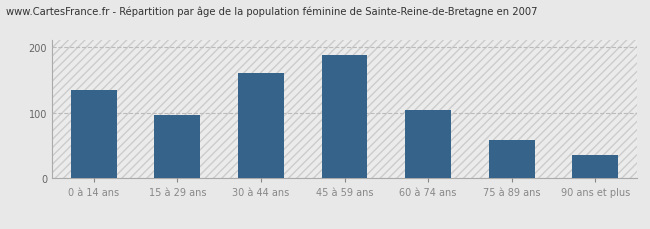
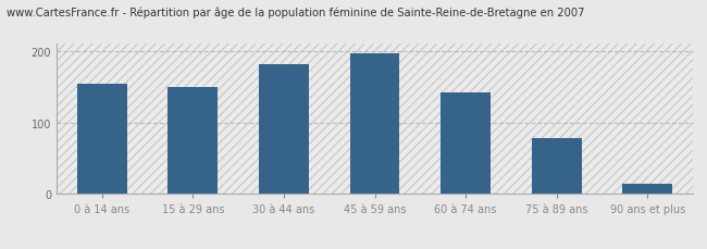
0 à 14 ans: 134 -> 155
15 à 29 ans: 96 -> 150
30 à 44 ans: 160 -> 182
45 à 59 ans: 188 -> 197
60 à 74 ans: 104 -> 142
75 à 89 ans: 58 -> 78
90 ans et plus: 36 -> 15
